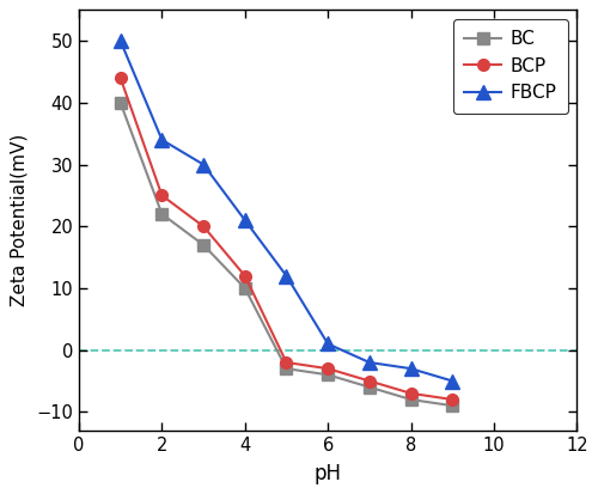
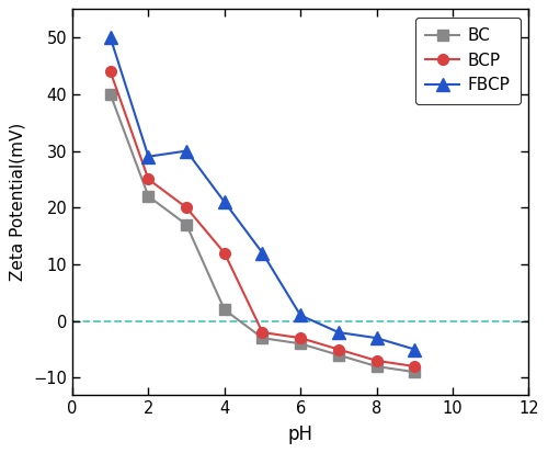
FBCP/2: 34 -> 29
BC/4: 10 -> 2
